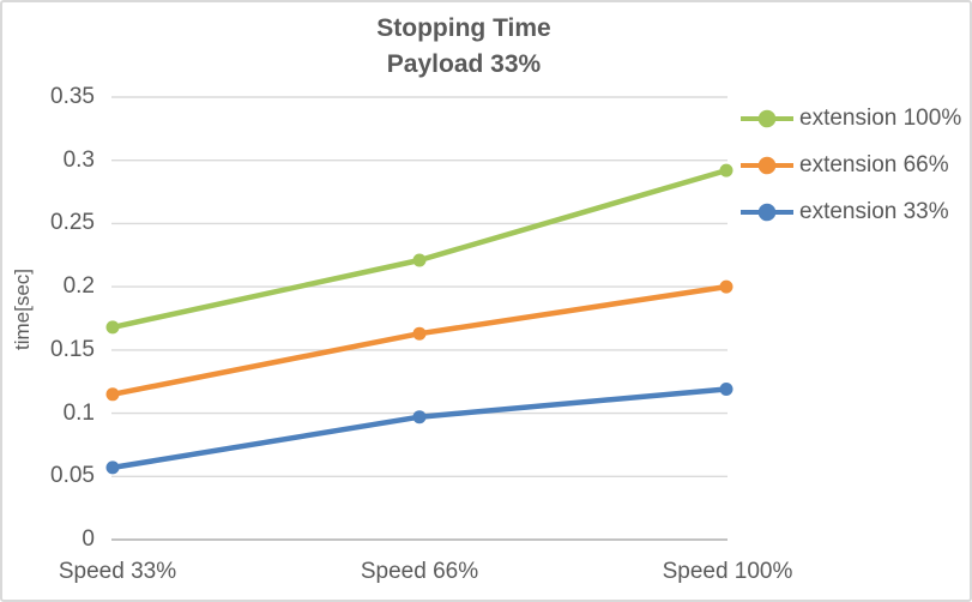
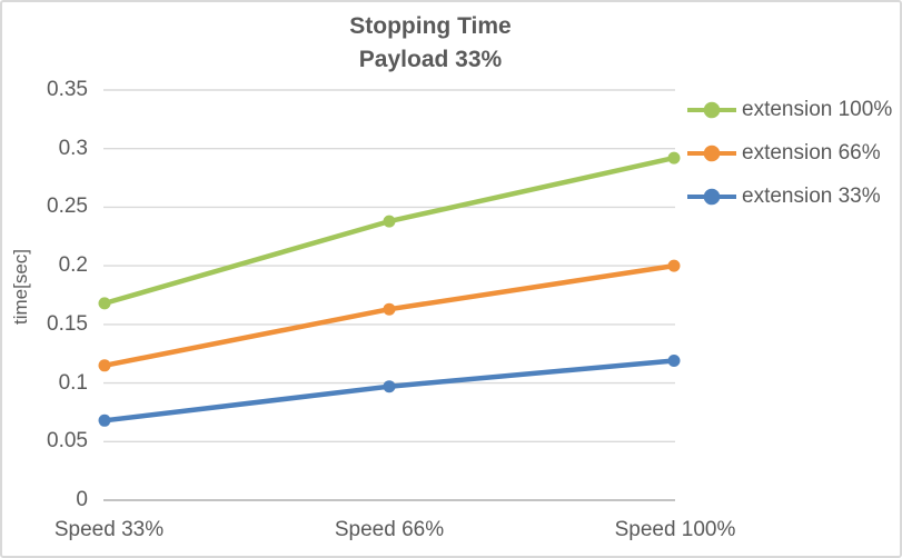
extension 33%/Speed 33%: 0.057 -> 0.068
extension 100%/Speed 66%: 0.221 -> 0.238
